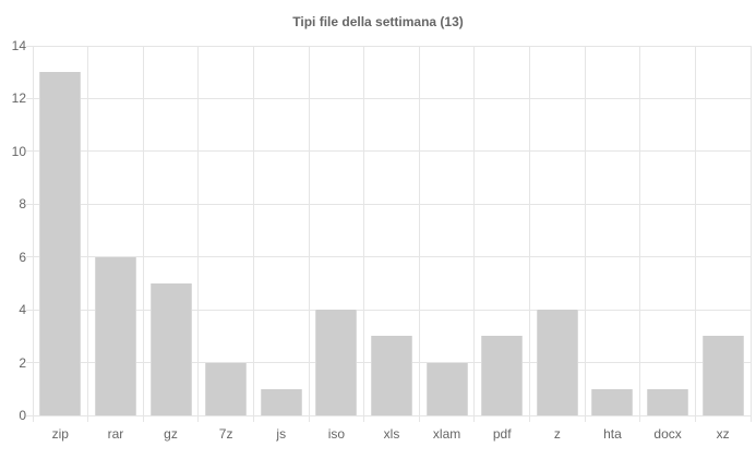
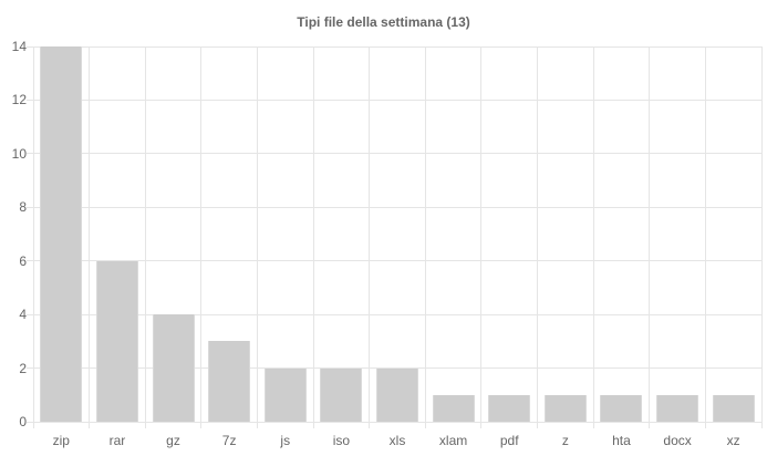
zip: 13 -> 14
gz: 5 -> 4
7z: 2 -> 3
js: 1 -> 2
iso: 4 -> 2
xls: 3 -> 2
xlam: 2 -> 1
pdf: 3 -> 1
z: 4 -> 1
xz: 3 -> 1
